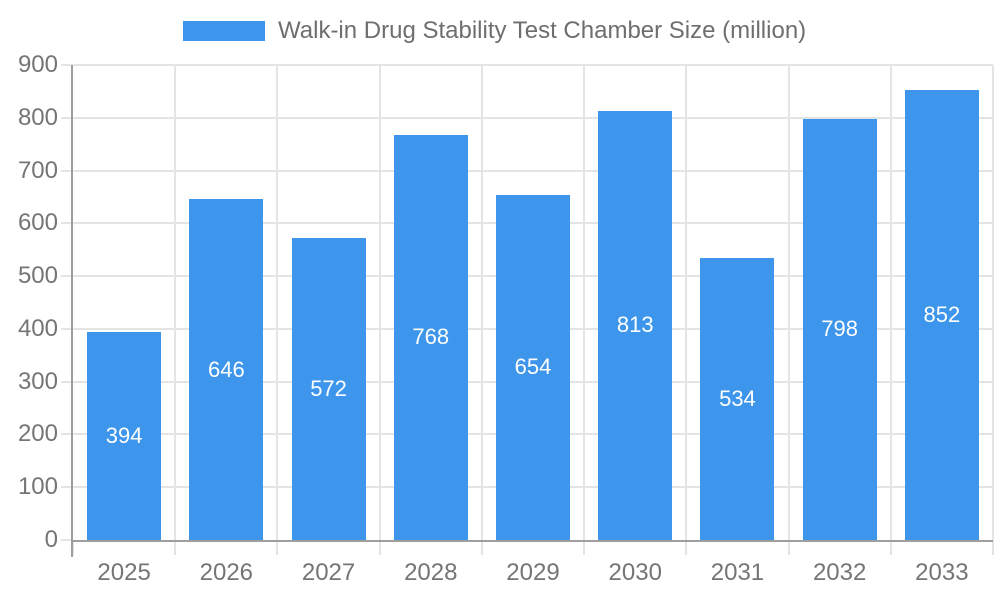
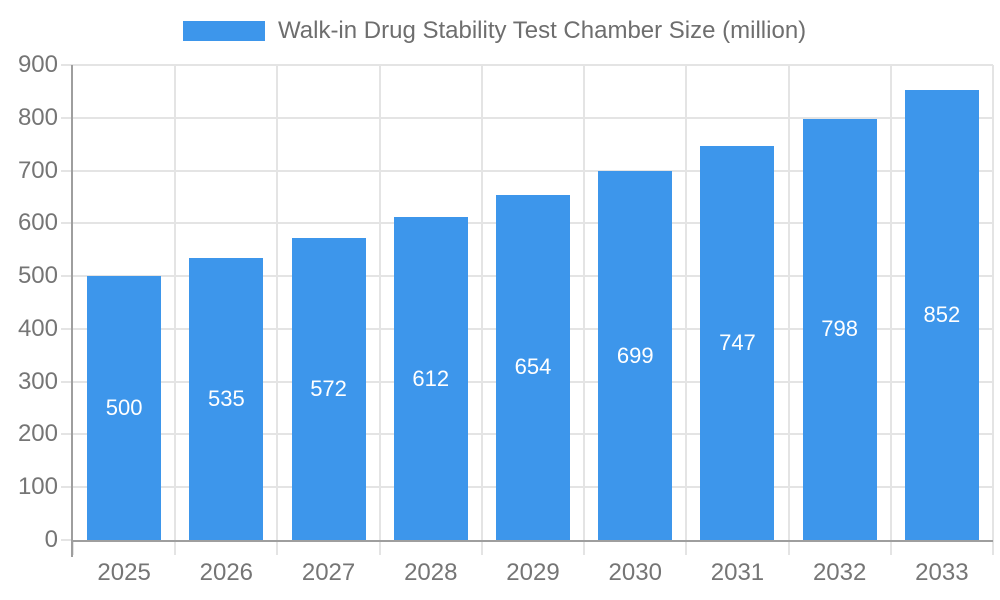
2025: 394 -> 500
2026: 646 -> 535
2028: 768 -> 612
2030: 813 -> 699
2031: 534 -> 747
